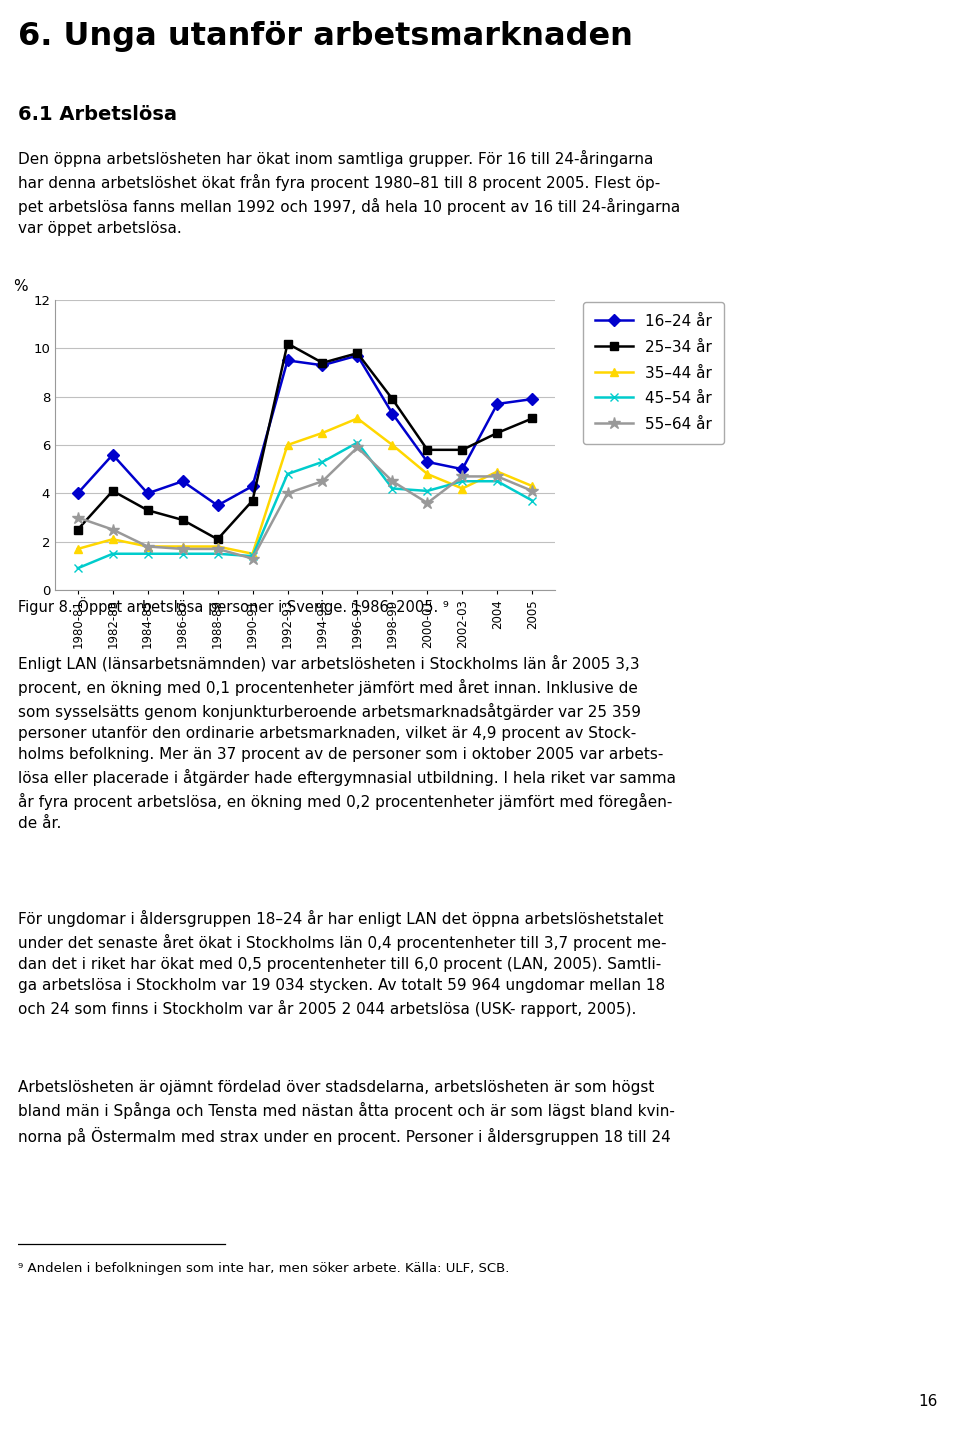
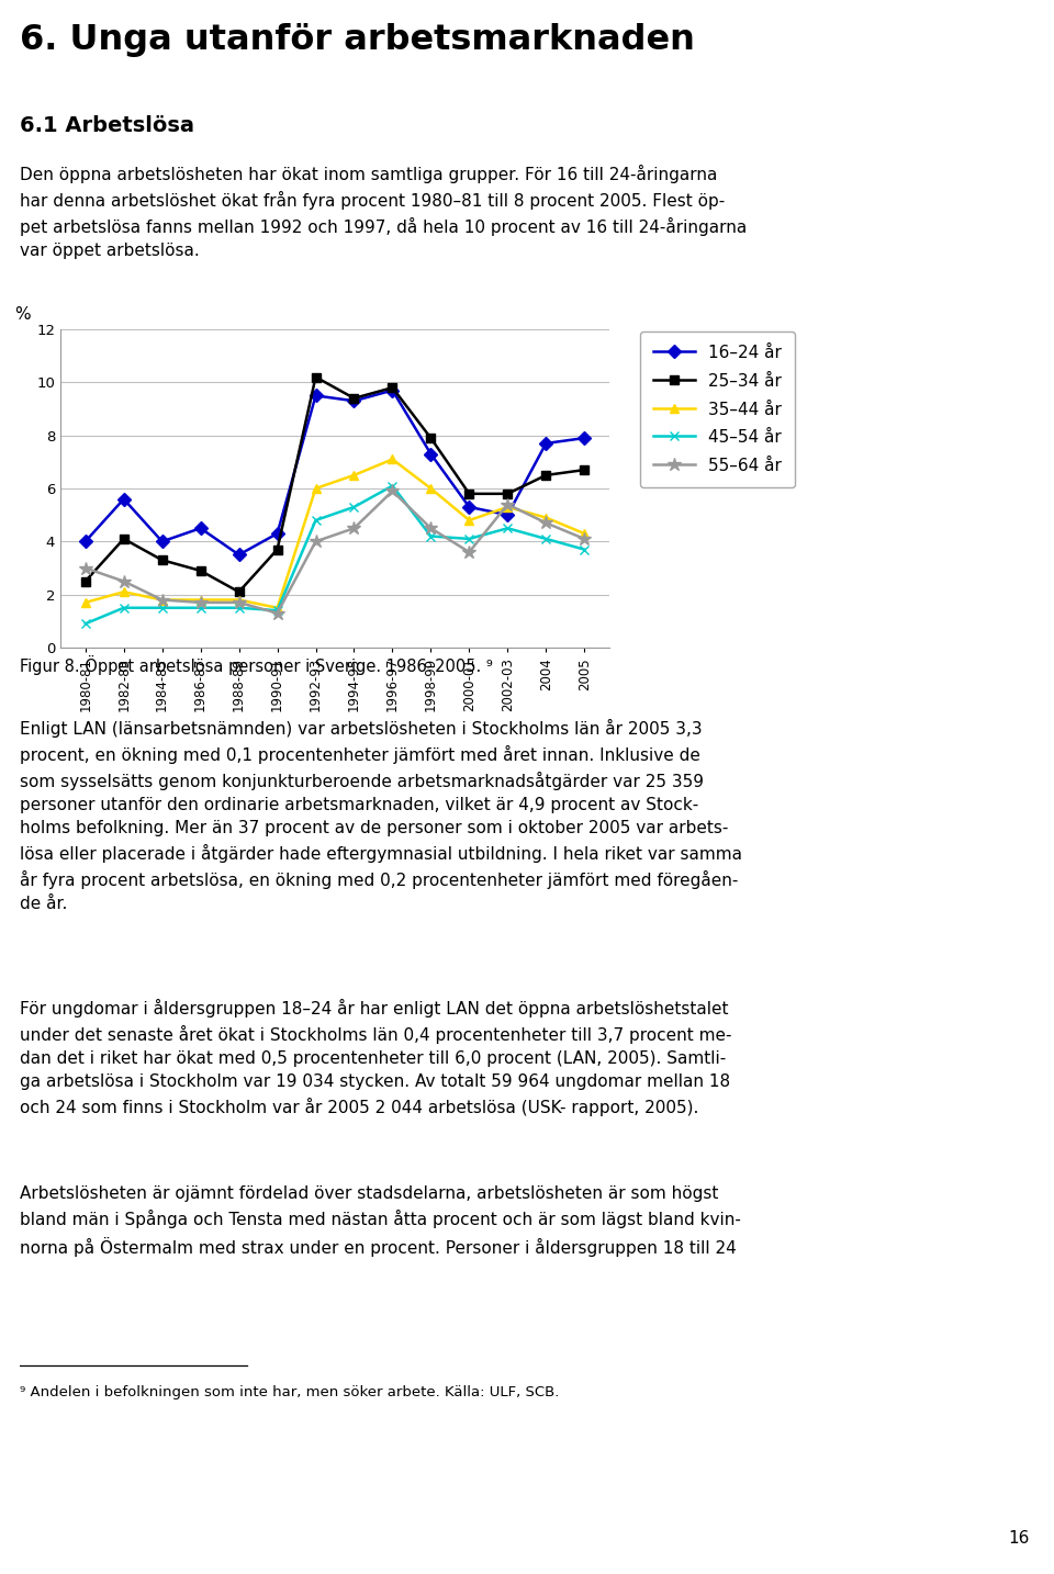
35–44 år/2002-03: 4.2 -> 5.3
55–64 år/2002-03: 4.7 -> 5.4
45–54 år/2004: 4.5 -> 4.1
25–34 år/2005: 7.1 -> 6.7
